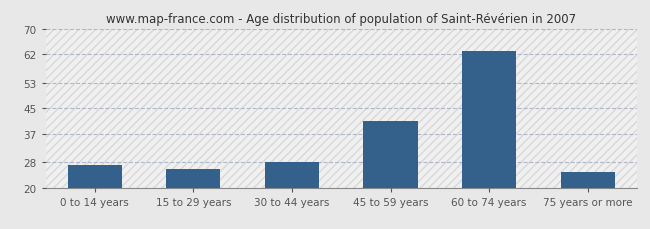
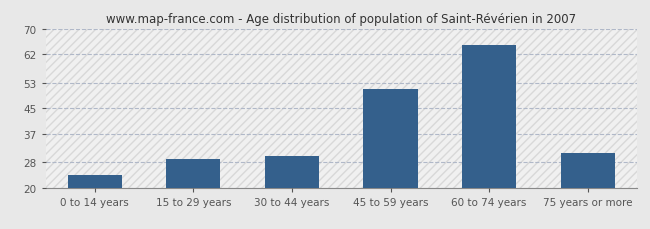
0 to 14 years: 27 -> 24
15 to 29 years: 26 -> 29
30 to 44 years: 28 -> 30
45 to 59 years: 41 -> 51
60 to 74 years: 63 -> 65
75 years or more: 25 -> 31
